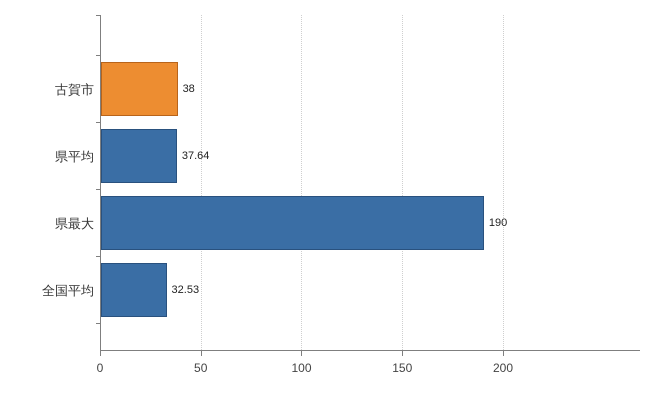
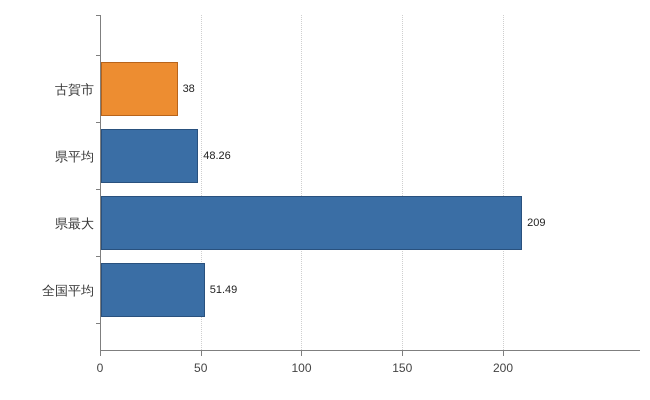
県平均: 37.64 -> 48.26
県最大: 190 -> 209
全国平均: 32.53 -> 51.49
